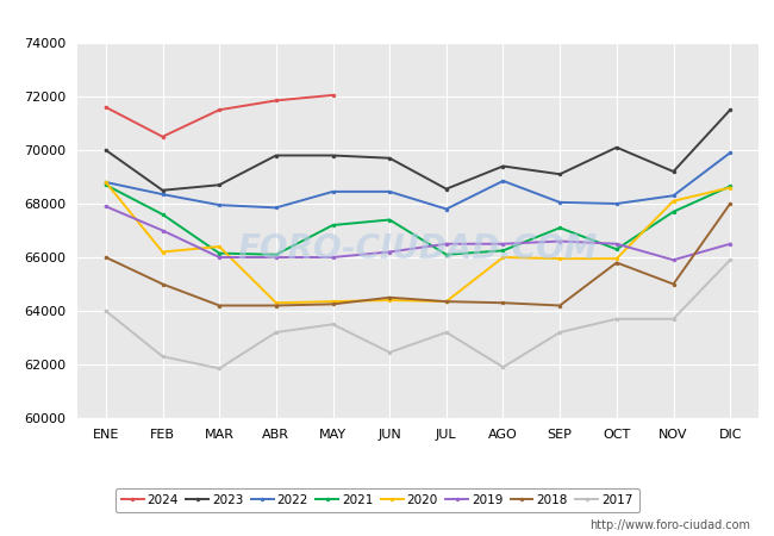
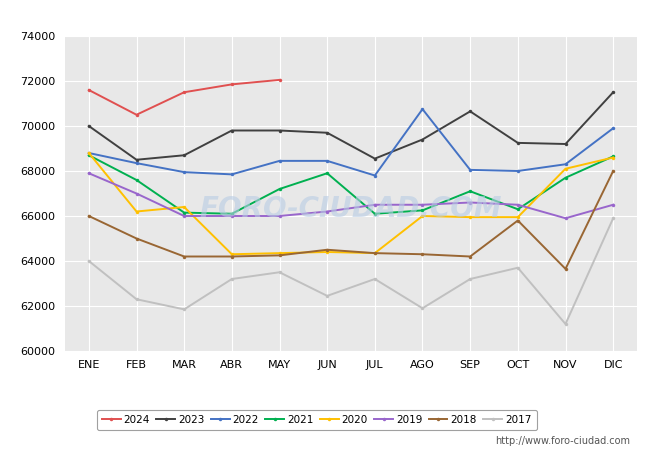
2021/JUN: 67400 -> 67900
2022/AGO: 68850 -> 70750
2023/SEP: 69100 -> 70650
2023/OCT: 70100 -> 69250
2018/NOV: 65000 -> 63650
2017/NOV: 63700 -> 61200
